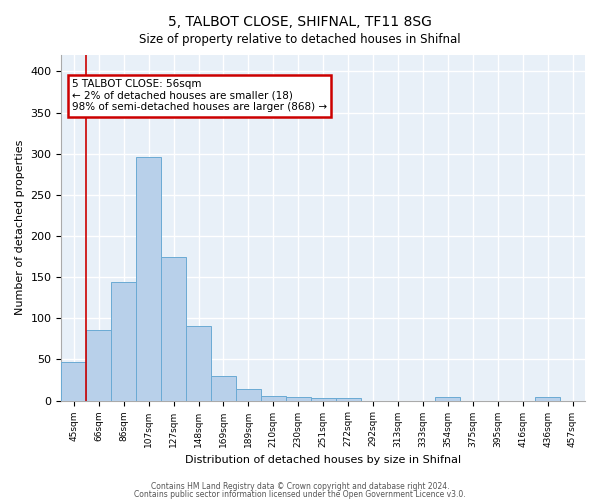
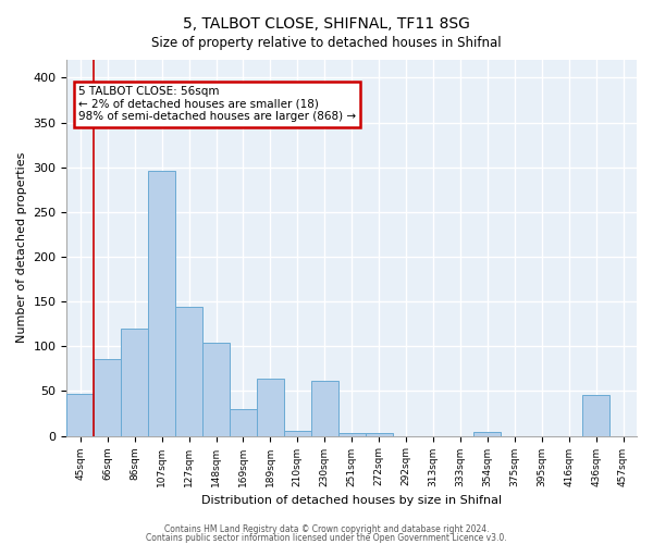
86sqm: 144 -> 120
127sqm: 174 -> 144
148sqm: 91 -> 104
189sqm: 14 -> 64
230sqm: 4 -> 62
436sqm: 4 -> 46
